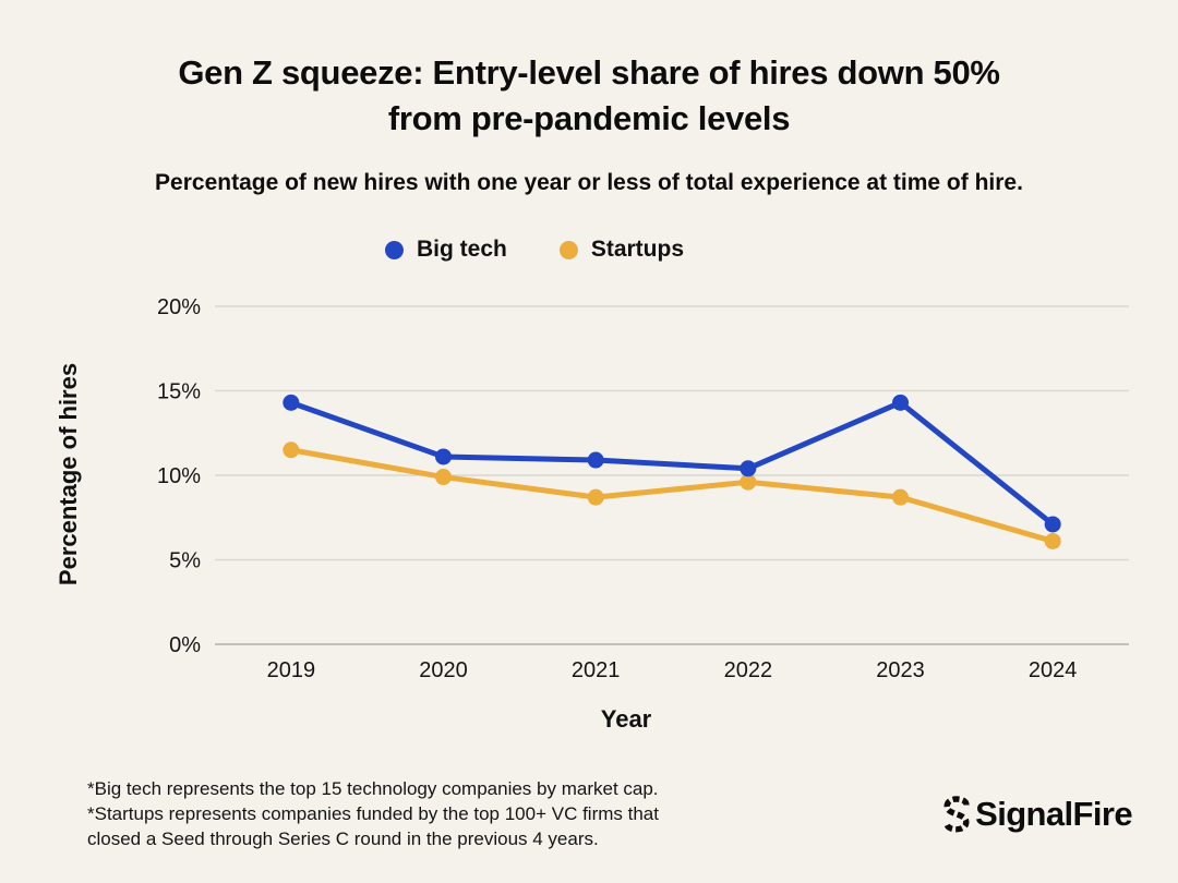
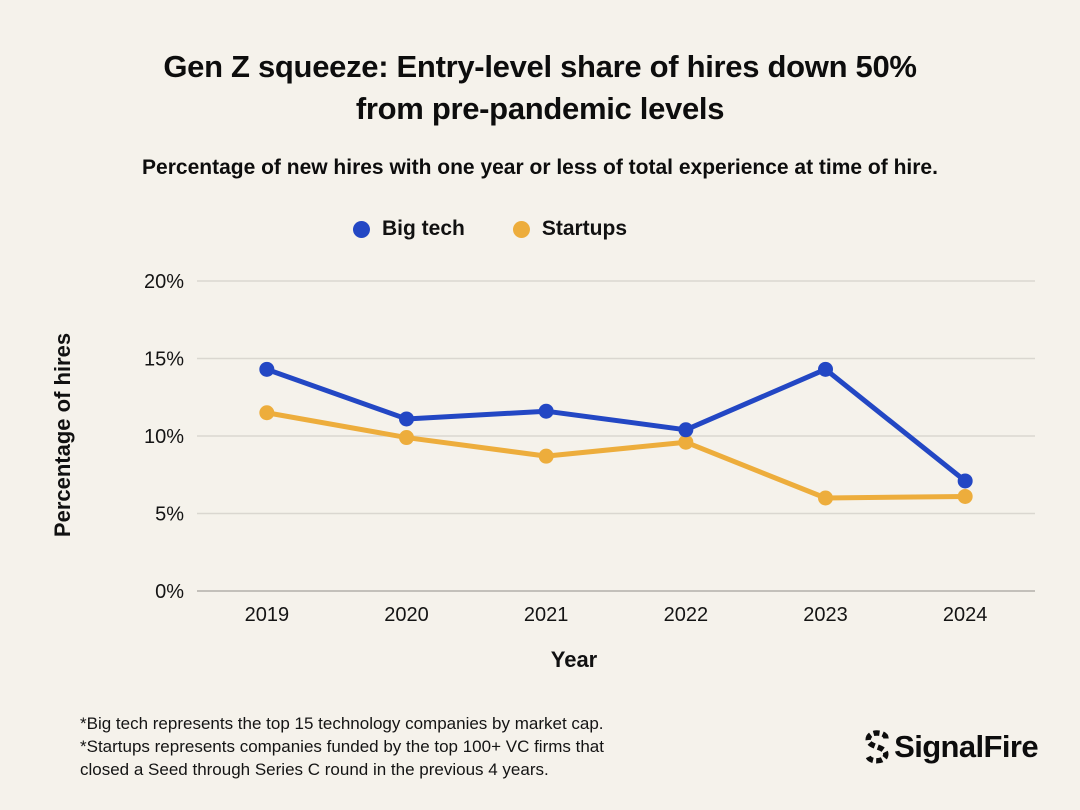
Big tech/2021: 10.9% -> 11.6%
Startups/2023: 8.7% -> 6.0%
